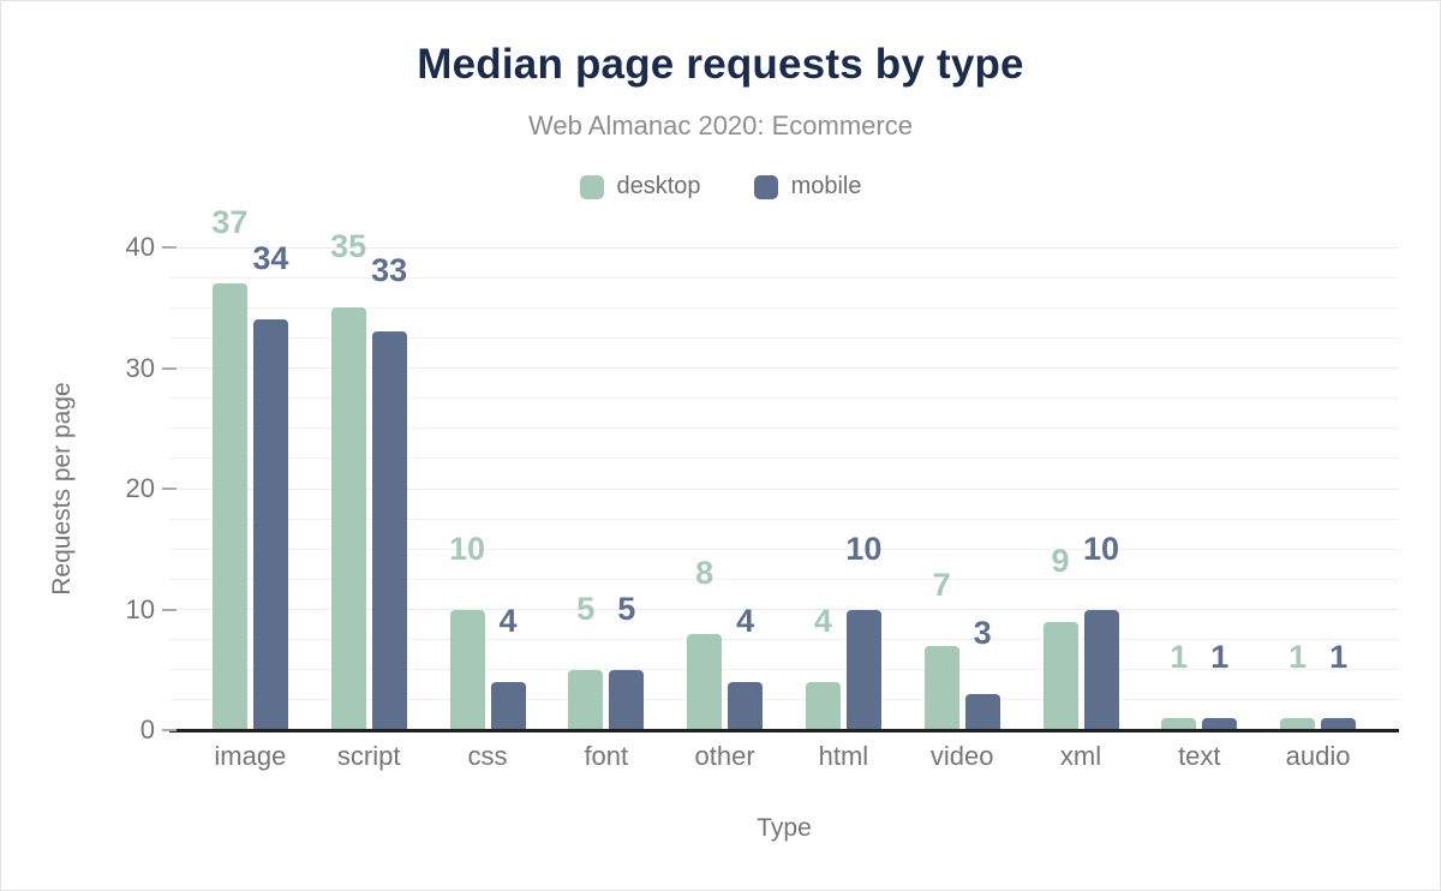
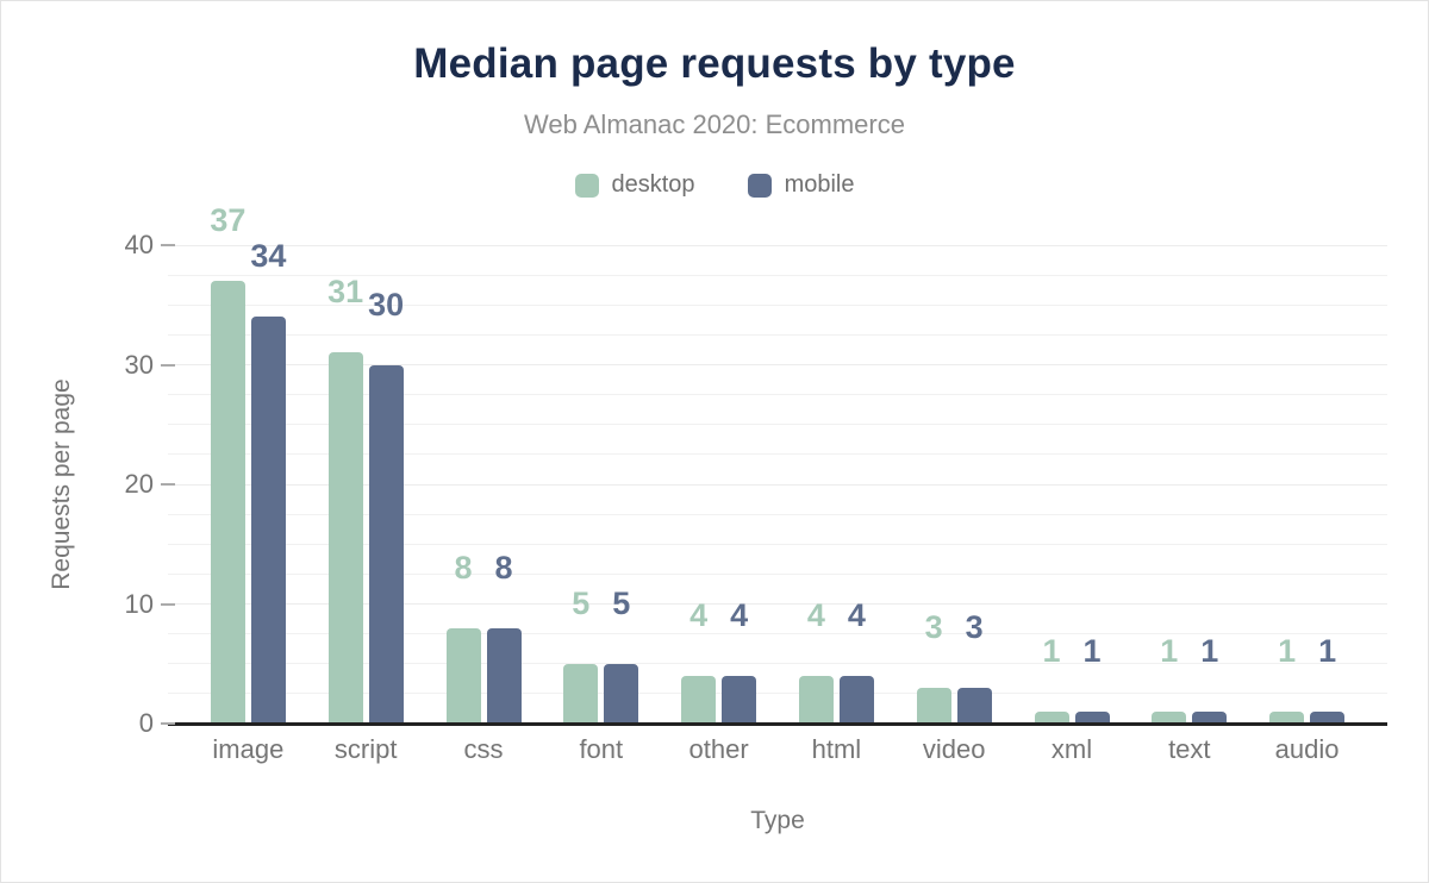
desktop/script: 35 -> 31
mobile/script: 33 -> 30
desktop/css: 10 -> 8
mobile/css: 4 -> 8
desktop/other: 8 -> 4
mobile/html: 10 -> 4
desktop/video: 7 -> 3
desktop/xml: 9 -> 1
mobile/xml: 10 -> 1
